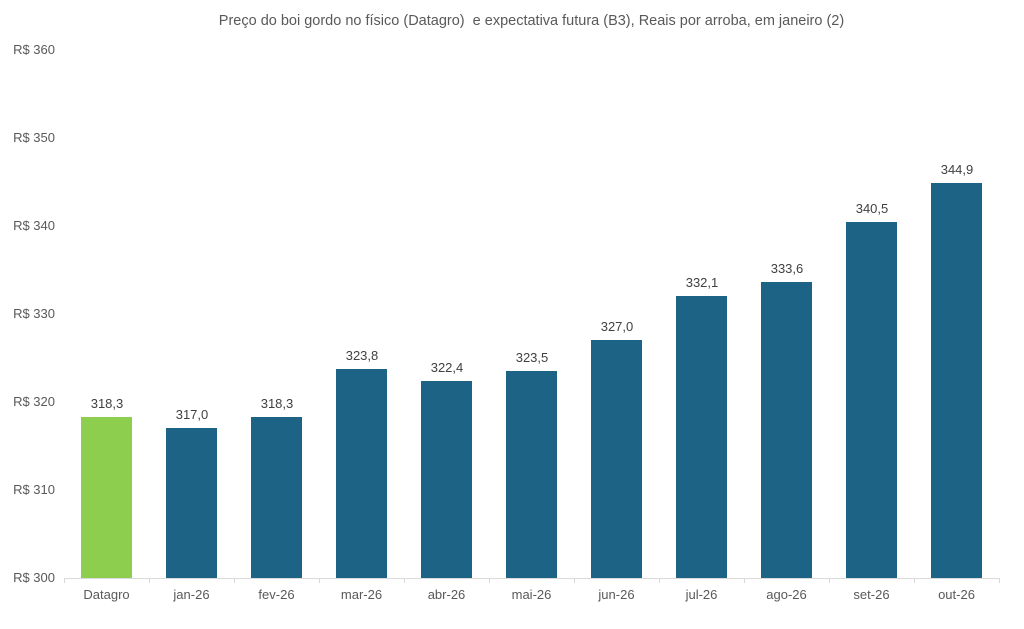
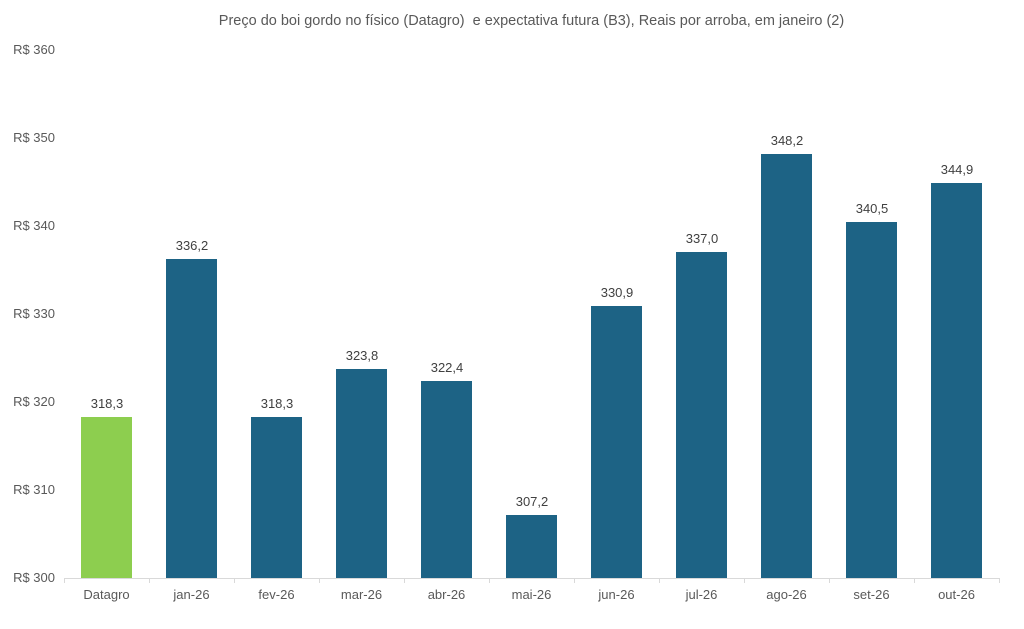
jan-26: 317,0 -> 336,2
mai-26: 323,5 -> 307,2
jun-26: 327,0 -> 330,9
jul-26: 332,1 -> 337,0
ago-26: 333,6 -> 348,2
